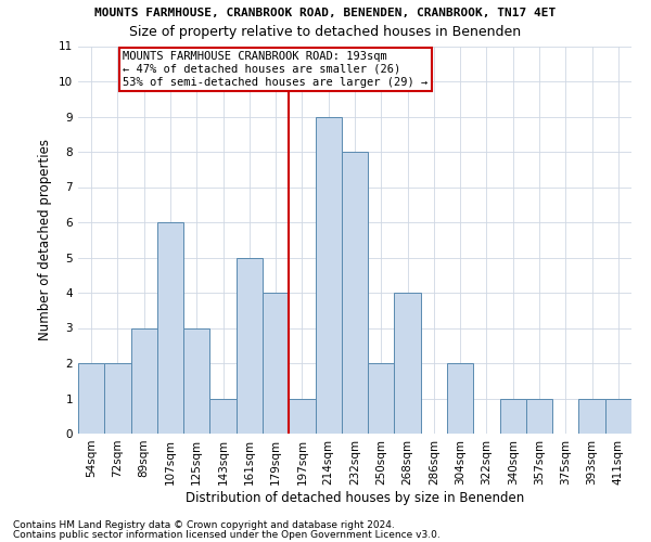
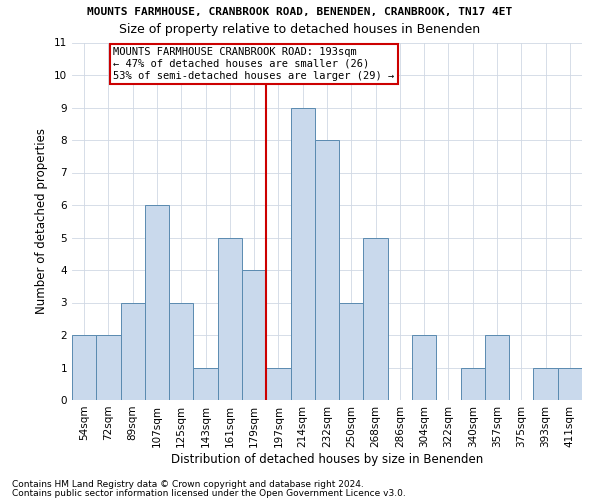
250sqm: 2 -> 3
268sqm: 4 -> 5
357sqm: 1 -> 2
